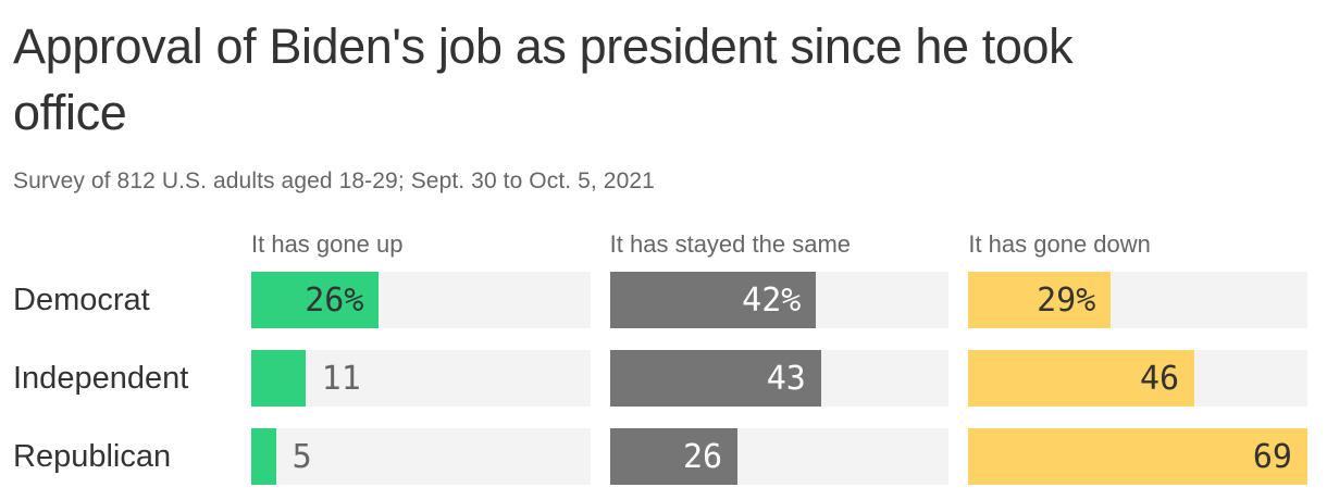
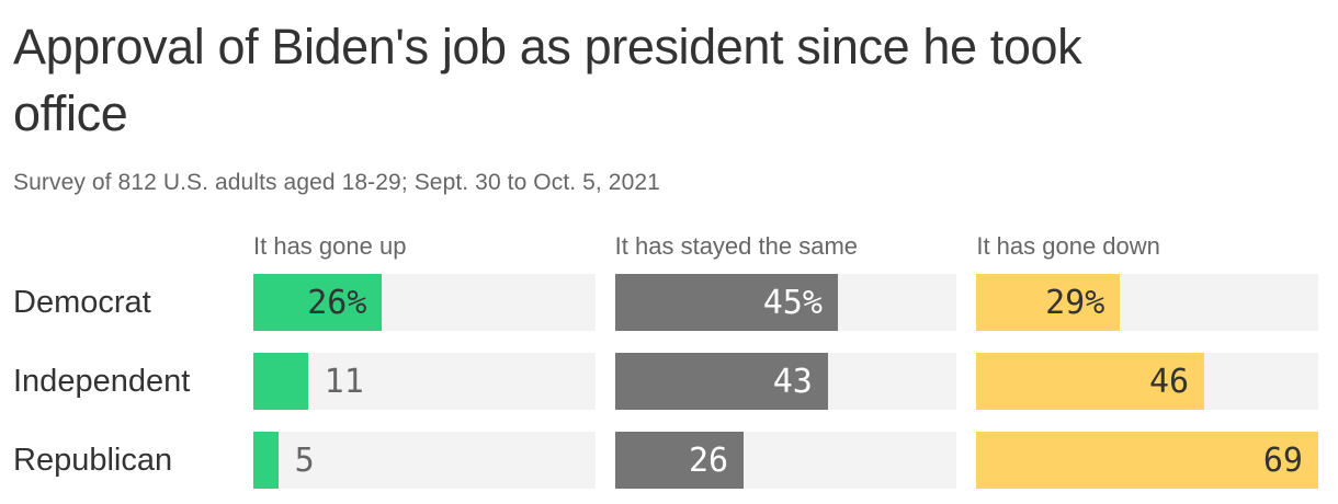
It has stayed the same/Democrat: 42% -> 45%
